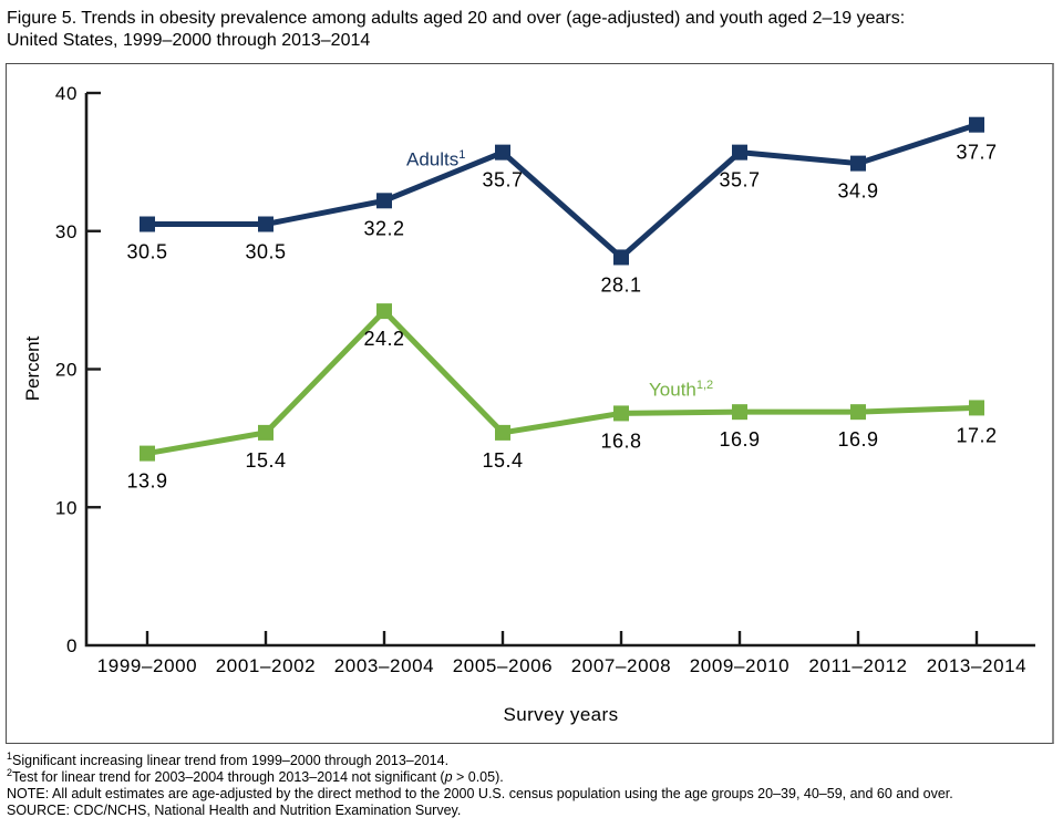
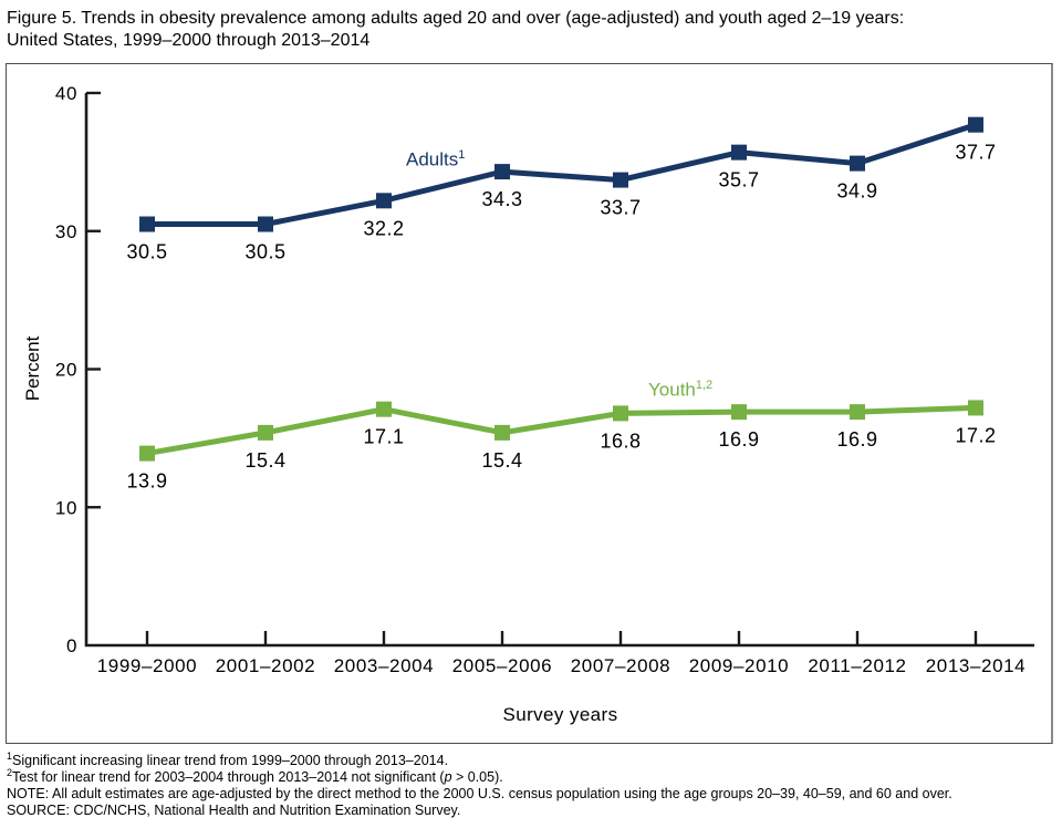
Youth/2003–2004: 24.2 -> 17.1
Adults/2005–2006: 35.7 -> 34.3
Adults/2007–2008: 28.1 -> 33.7
